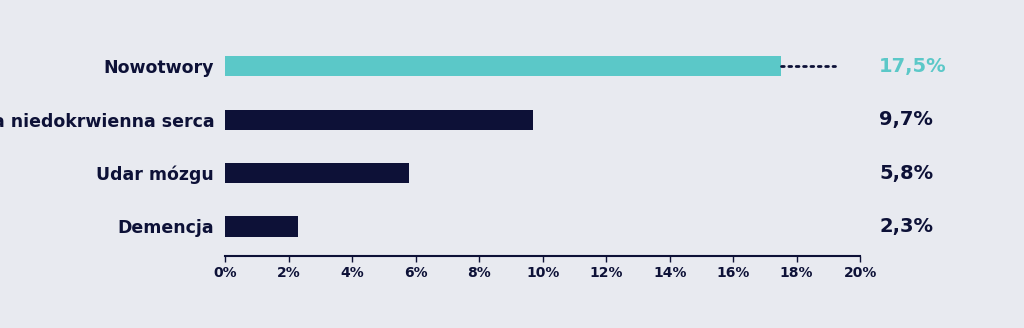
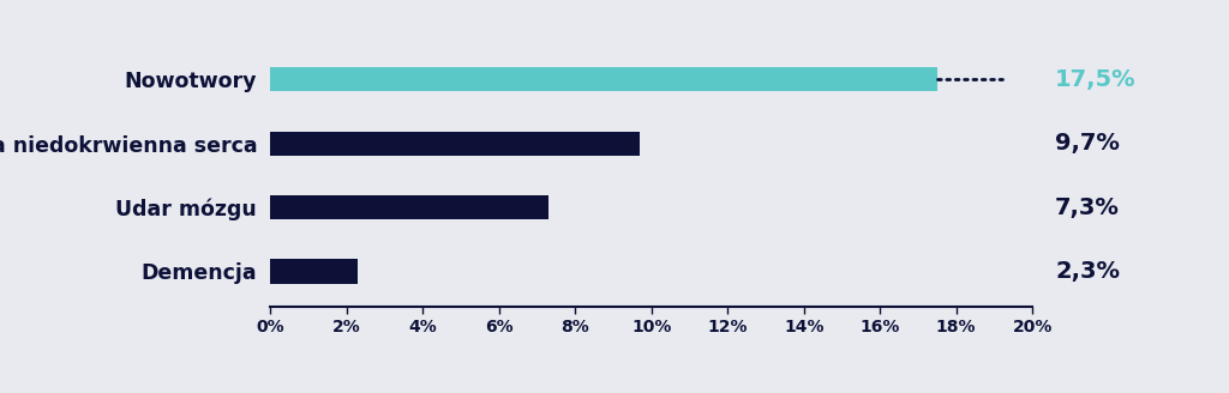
Udar mózgu: 5,8% -> 7,3%
